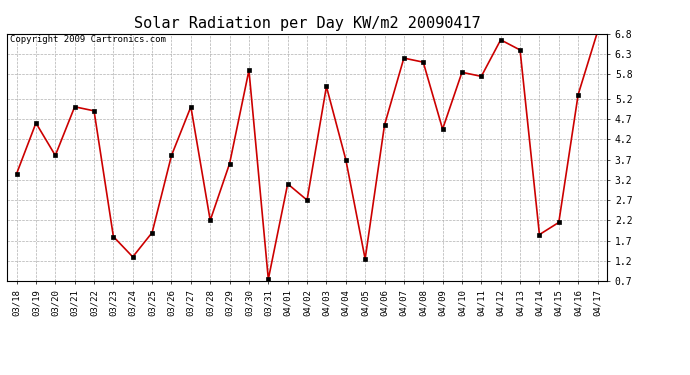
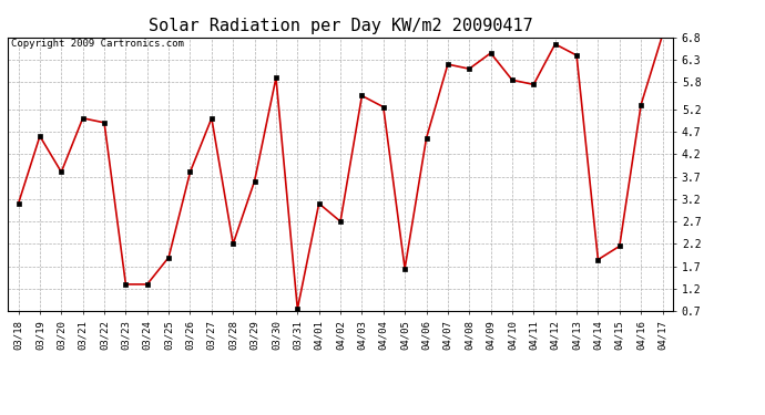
03/18: 3.35 -> 3.10
03/23: 1.80 -> 1.30
04/04: 3.70 -> 5.25
04/05: 1.25 -> 1.65
04/09: 4.45 -> 6.45
